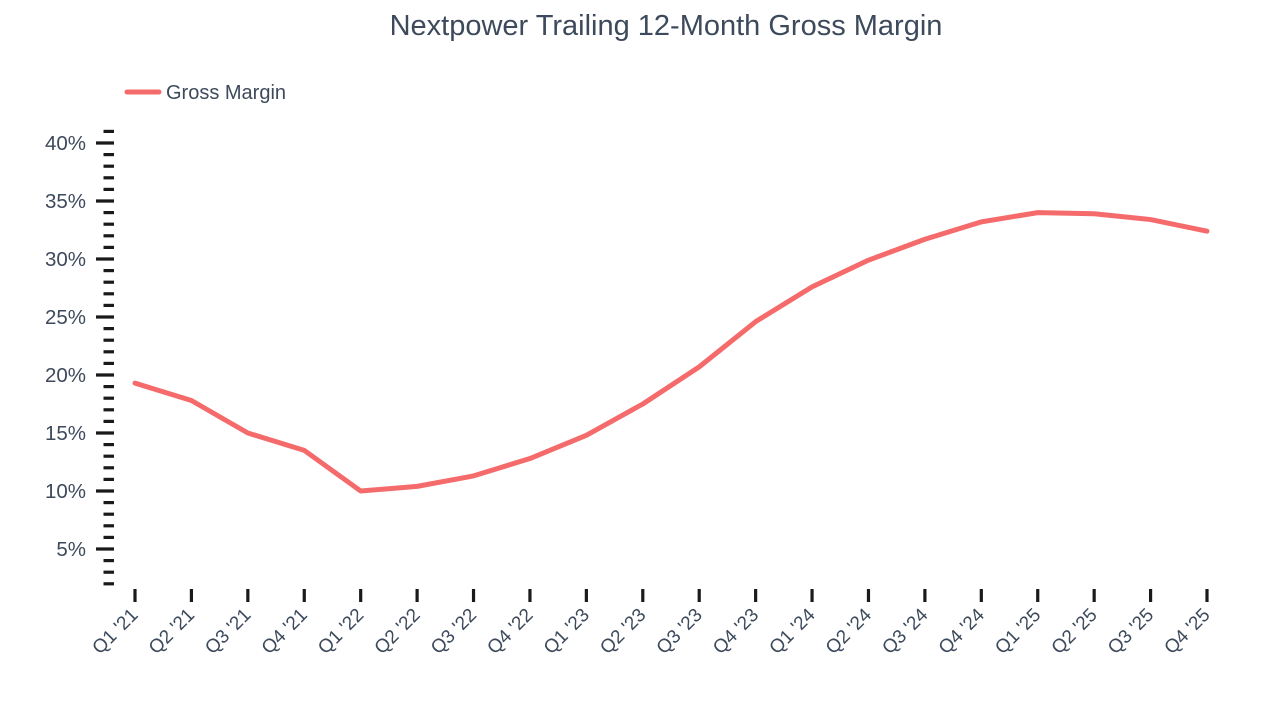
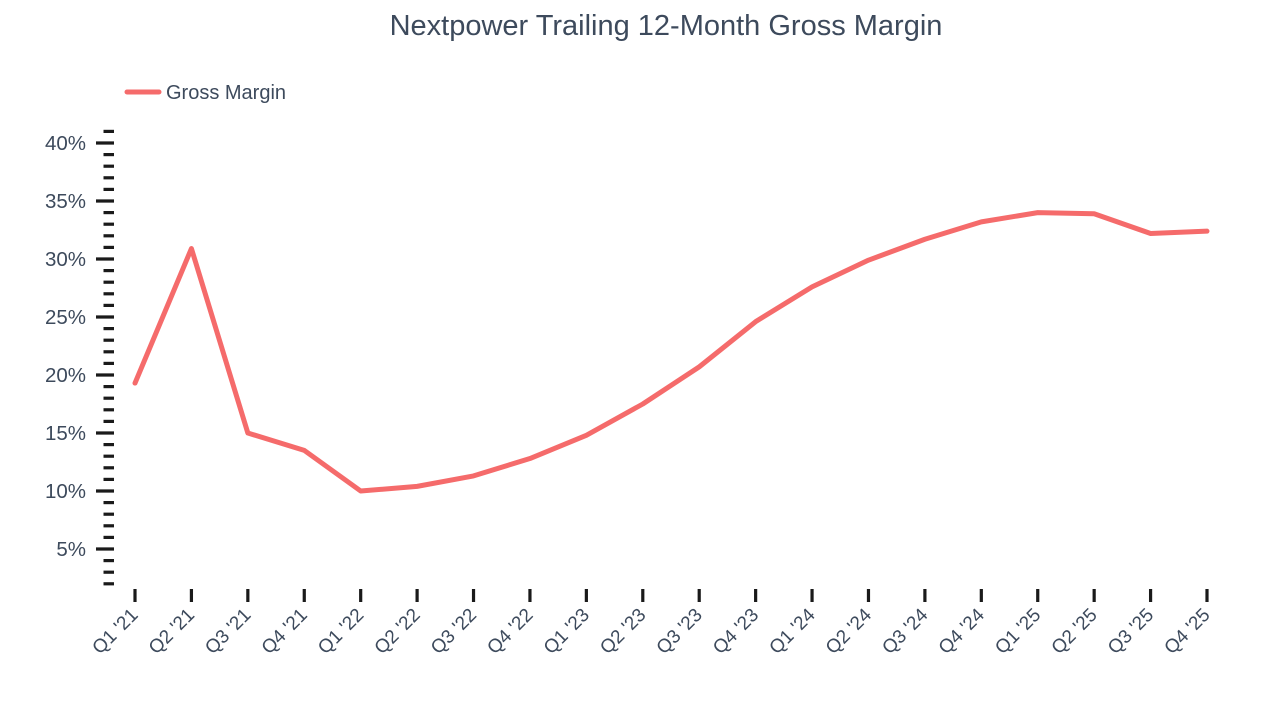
Q2 '21: 17.8% -> 30.9%
Q3 '25: 33.4% -> 32.2%
